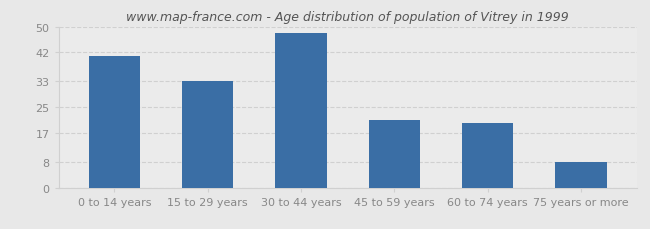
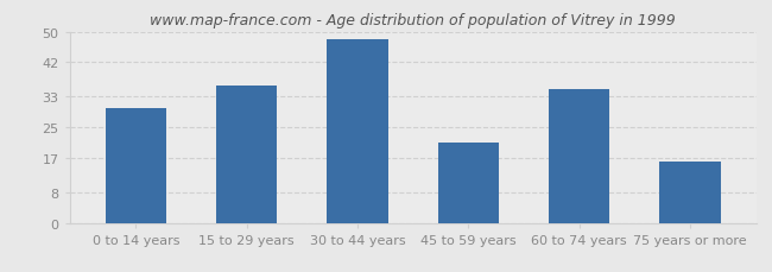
0 to 14 years: 41 -> 30
15 to 29 years: 33 -> 36
60 to 74 years: 20 -> 35
75 years or more: 8 -> 16
